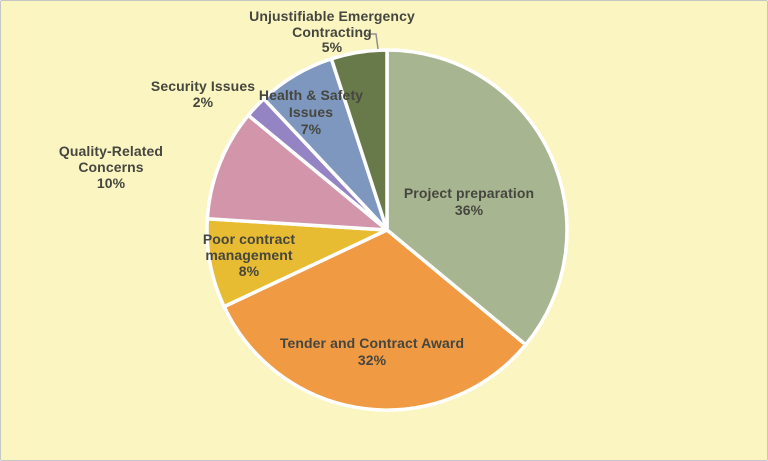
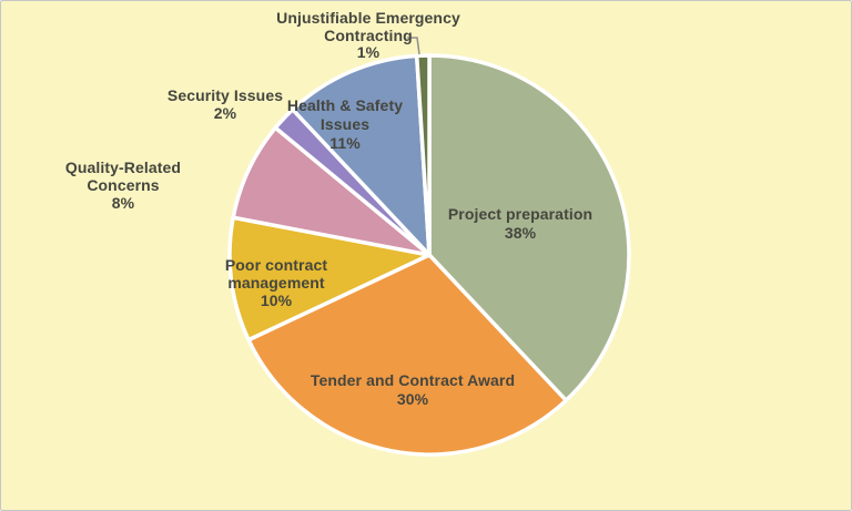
Project preparation: 36% -> 38%
Tender and Contract Award: 32% -> 30%
Poor contract management: 8% -> 10%
Quality-Related Concerns: 10% -> 8%
Health & Safety Issues: 7% -> 11%
Unjustifiable Emergency Contracting: 5% -> 1%
